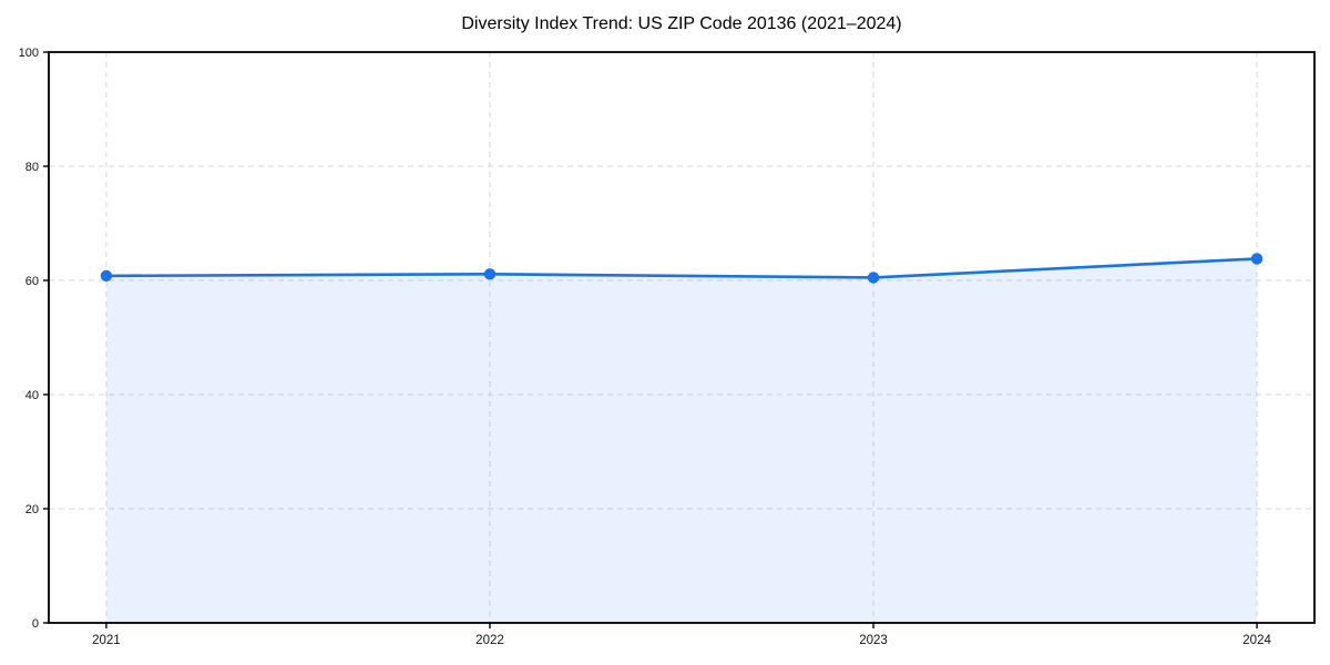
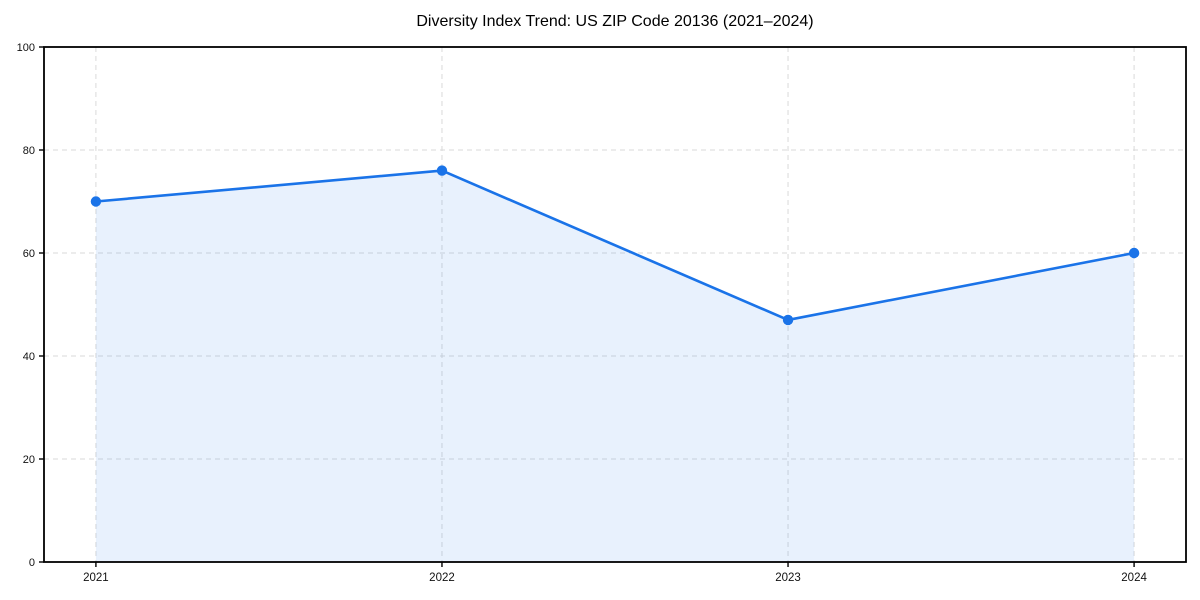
2021: 61 -> 70
2022: 61 -> 76
2023: 60 -> 47
2024: 64 -> 60
